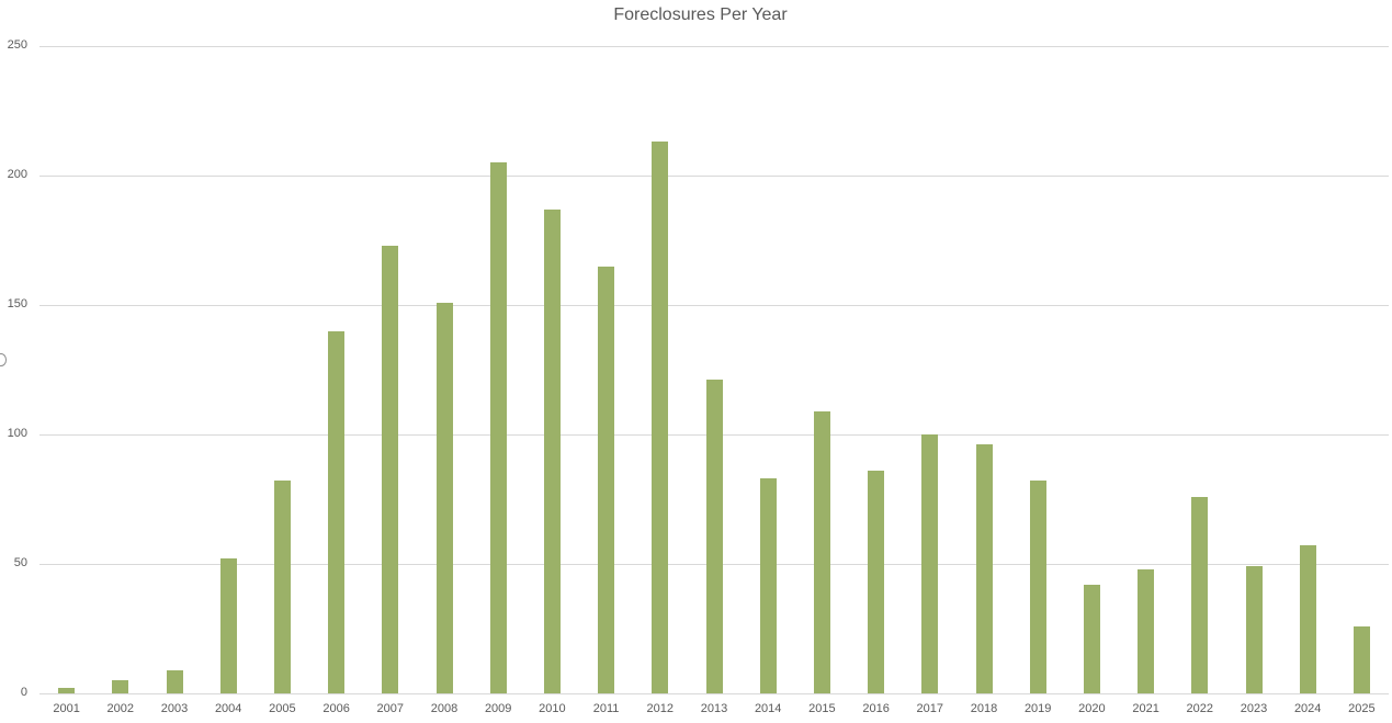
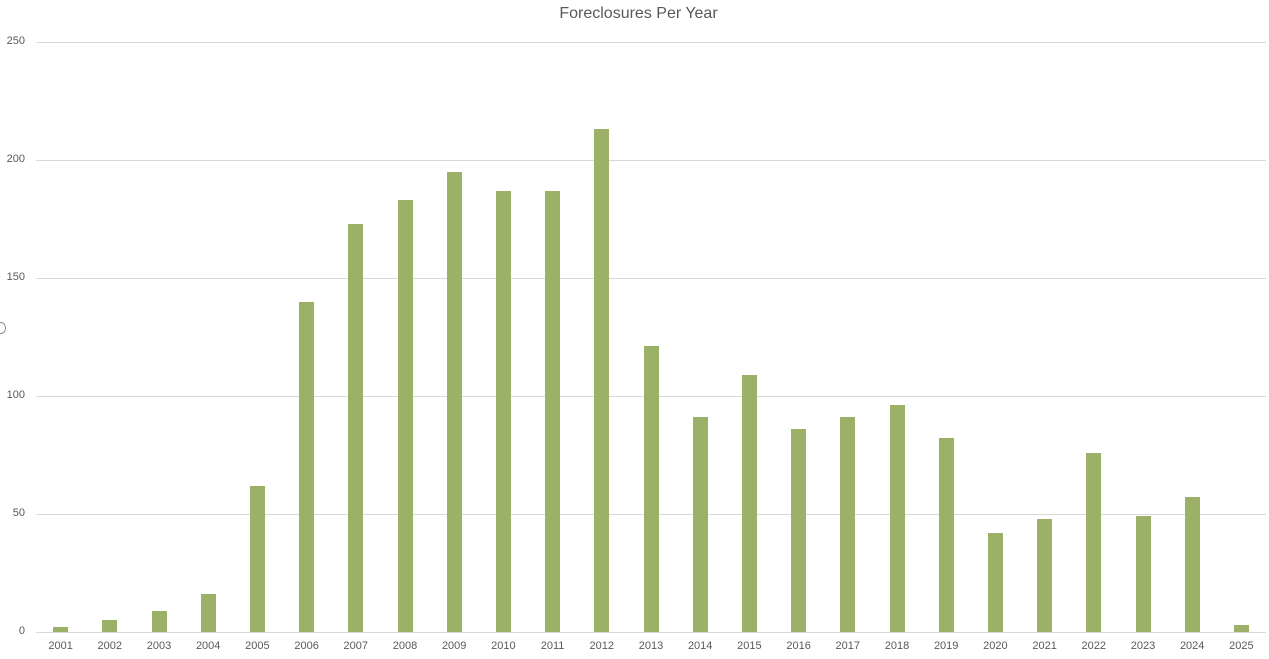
2004: 52 -> 16
2005: 82 -> 62
2008: 151 -> 183
2009: 205 -> 195
2011: 165 -> 187
2014: 83 -> 91
2017: 100 -> 91
2025: 26 -> 3
